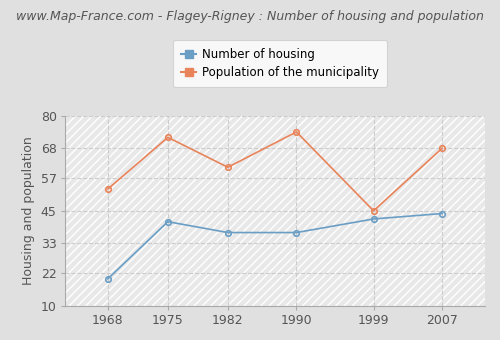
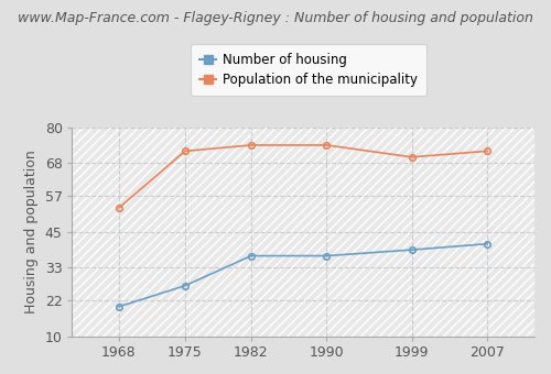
Number of housing/1975: 41 -> 27
Population of the municipality/1982: 61 -> 74
Number of housing/1999: 42 -> 39
Population of the municipality/1999: 45 -> 70
Number of housing/2007: 44 -> 41
Population of the municipality/2007: 68 -> 72
